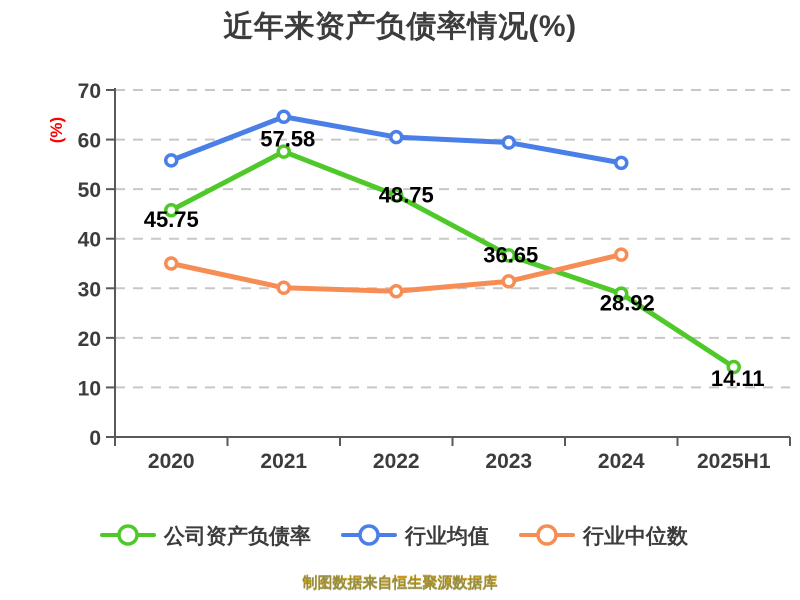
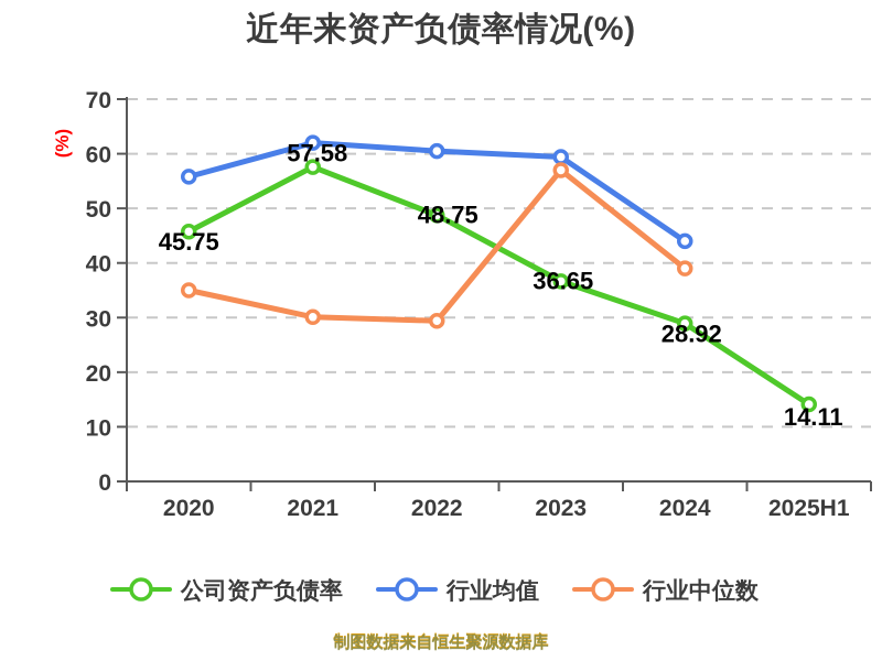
行业均值/2021: 65 -> 62
行业中位数/2023: 31 -> 57
行业均值/2024: 55 -> 44
行业中位数/2024: 37 -> 39
